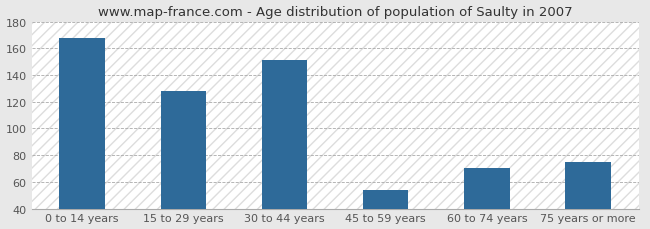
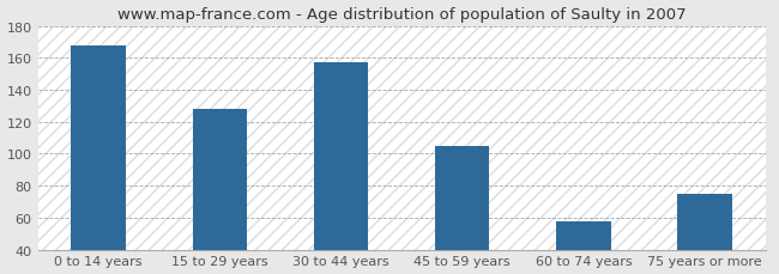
30 to 44 years: 151 -> 157
45 to 59 years: 54 -> 105
60 to 74 years: 70 -> 58
